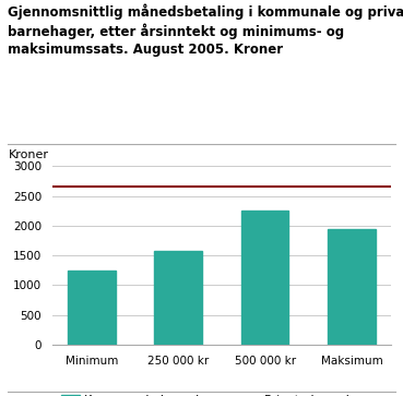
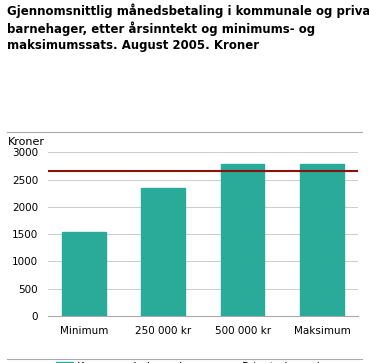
Minimum: 1240 -> 1540
250 000 kr: 1580 -> 2350
500 000 kr: 2260 -> 2780
Maksimum: 1940 -> 2780
